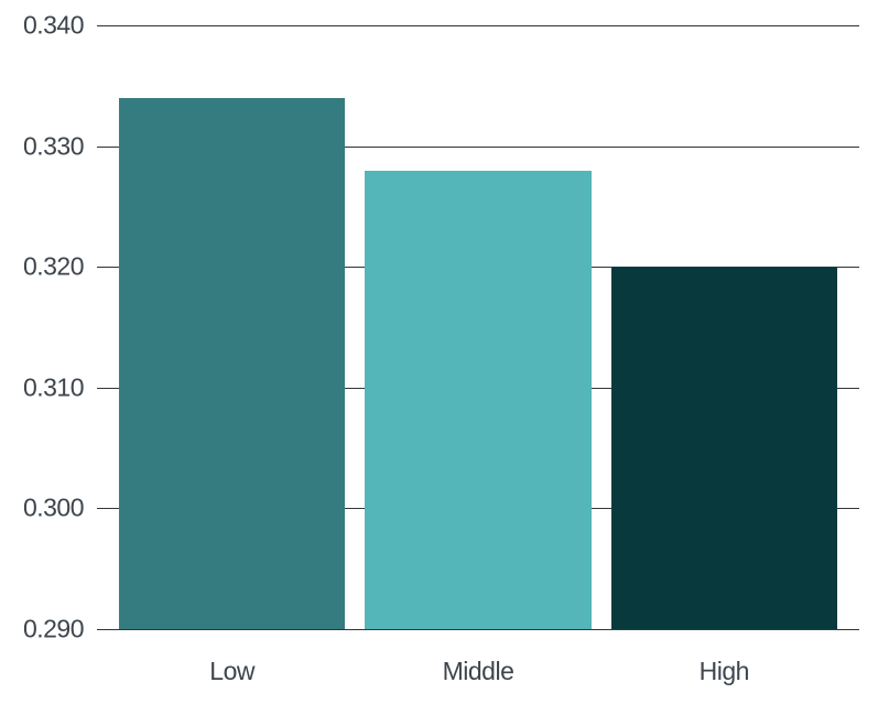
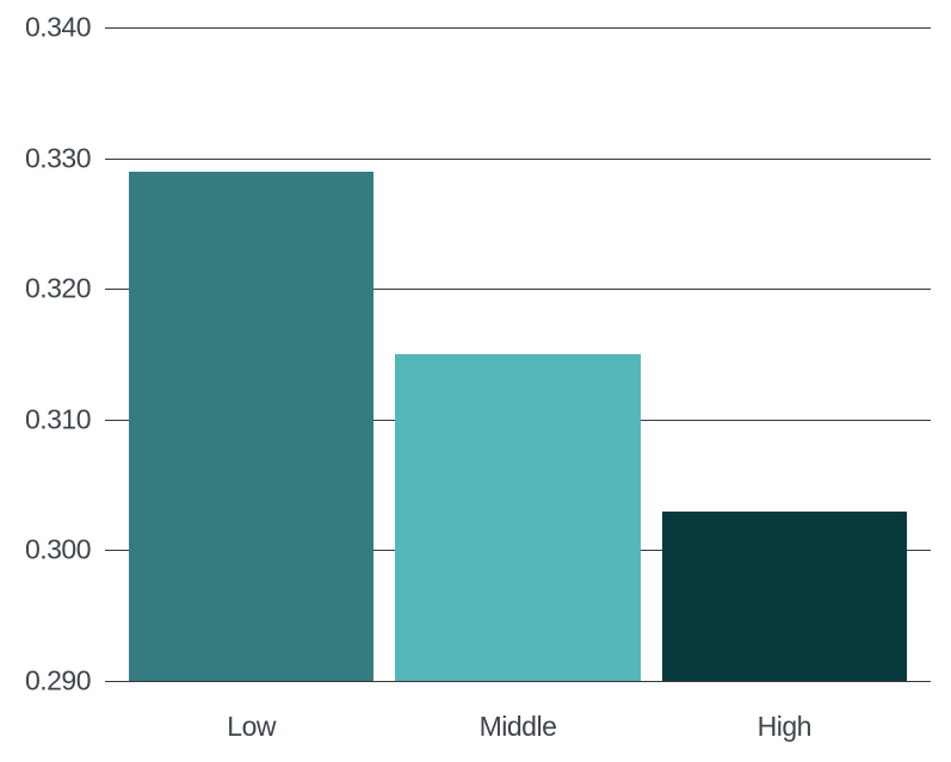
Low: 0.334 -> 0.329
Middle: 0.328 -> 0.315
High: 0.320 -> 0.303
